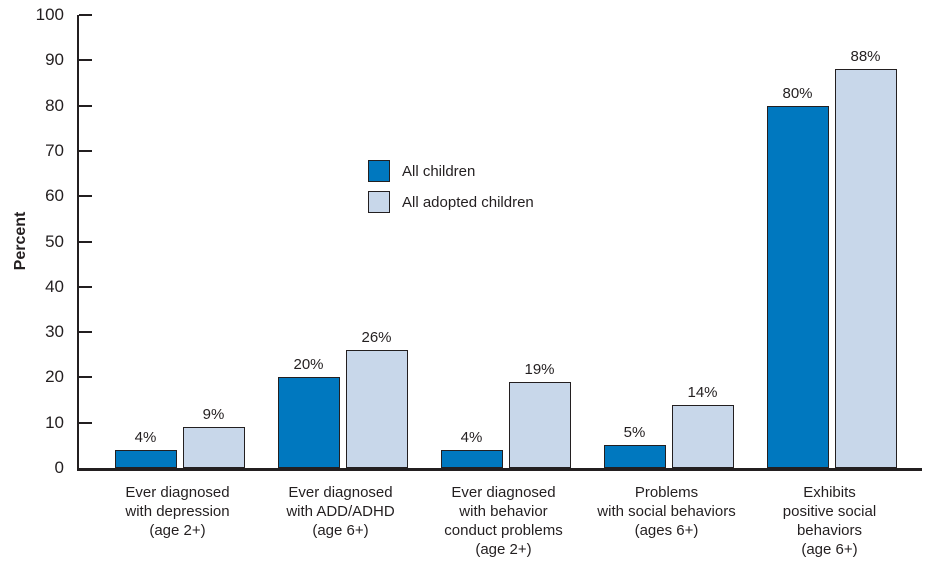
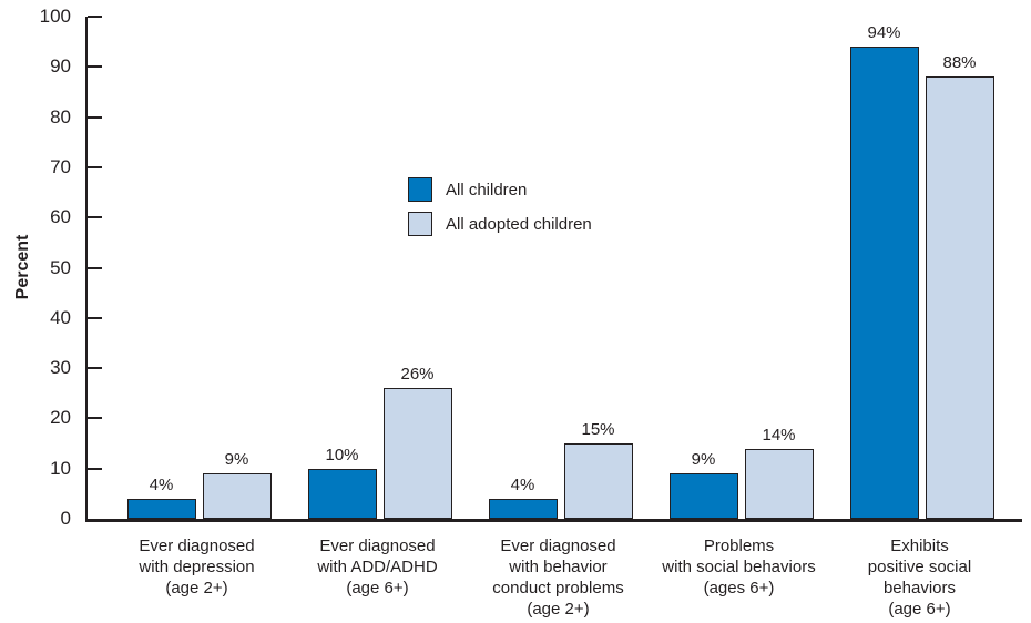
All children/Ever diagnosed with ADD/ADHD (age 6+): 20% -> 10%
All adopted children/Ever diagnosed with behavior conduct problems (age 2+): 19% -> 15%
All children/Problems with social behaviors (ages 6+): 5% -> 9%
All children/Exhibits positive social behaviors (age 6+): 80% -> 94%
